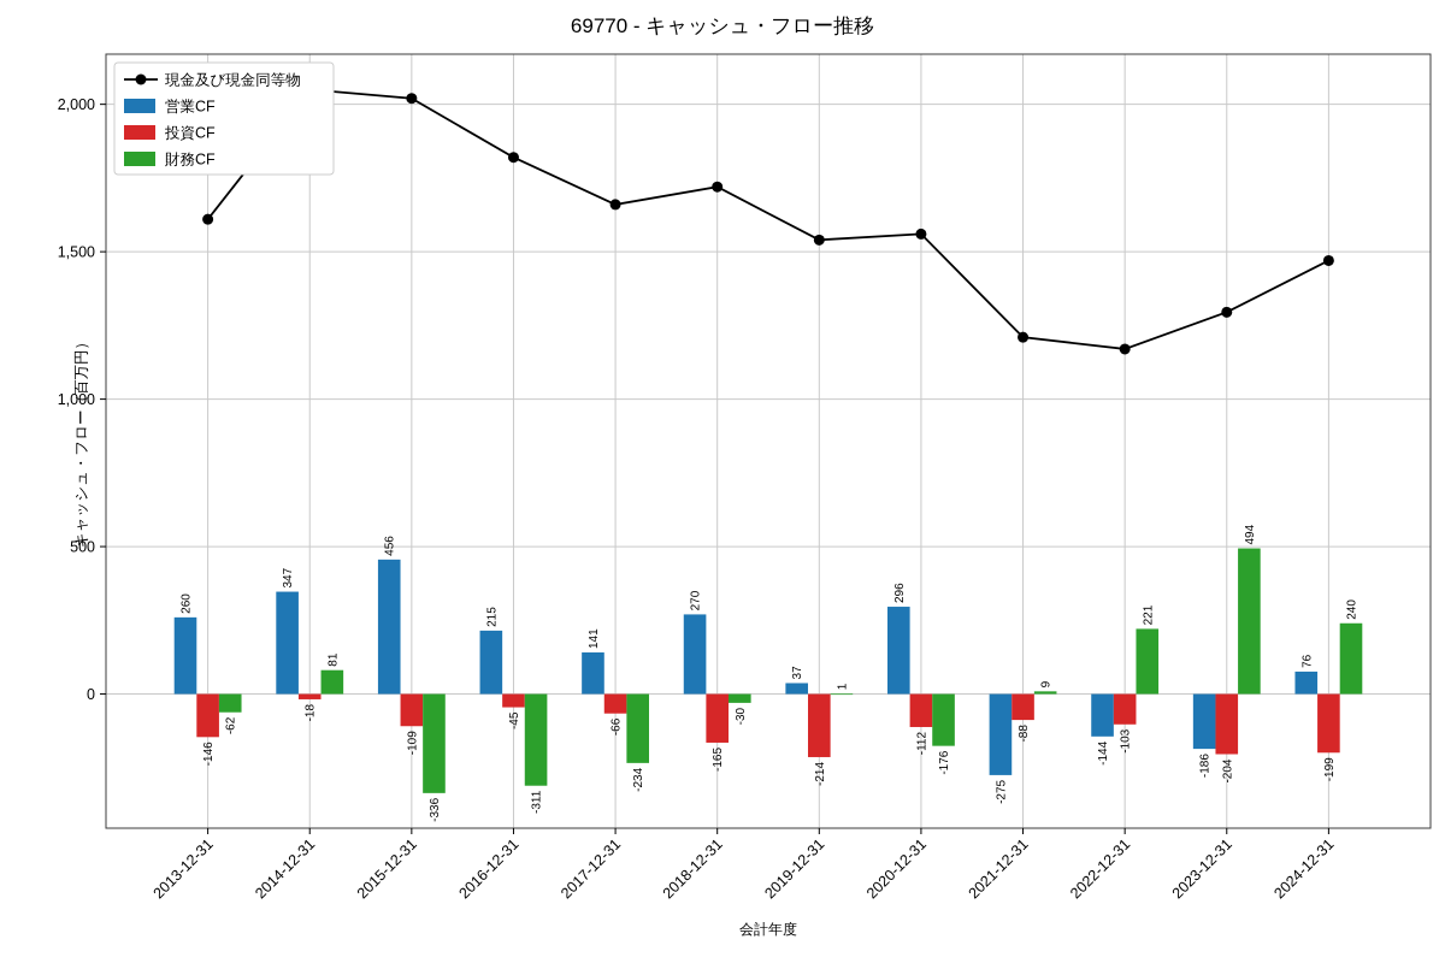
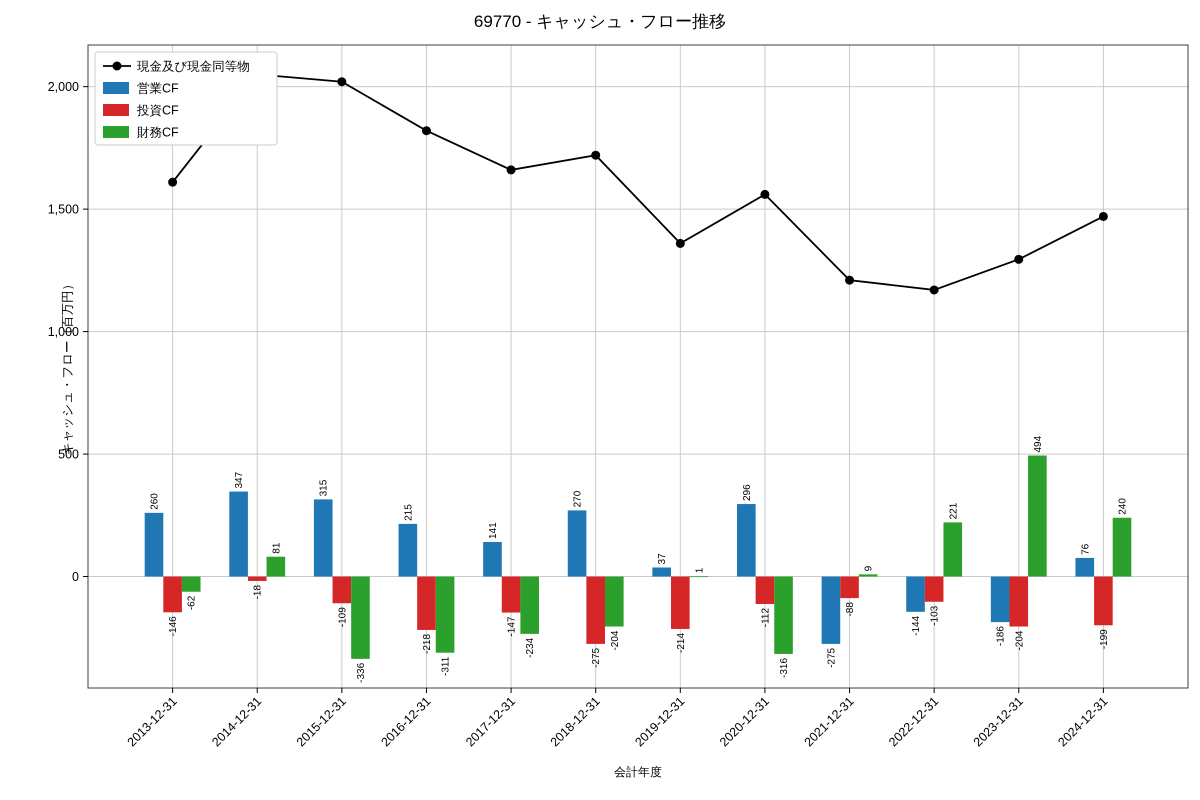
営業CF/2015-12-31: 456 -> 315
投資CF/2016-12-31: -45 -> -218
投資CF/2017-12-31: -66 -> -147
投資CF/2018-12-31: -165 -> -275
財務CF/2018-12-31: -30 -> -204
現金及び現金同等物/2019-12-31: 1540 -> 1360
財務CF/2020-12-31: -176 -> -316
